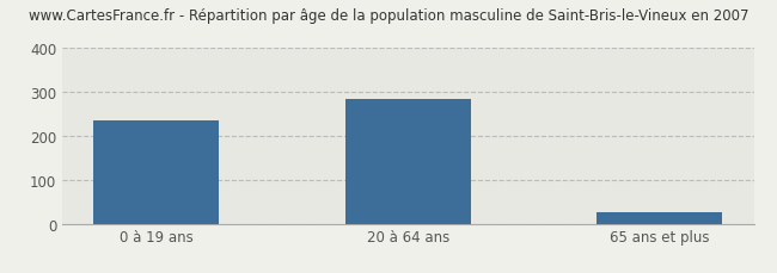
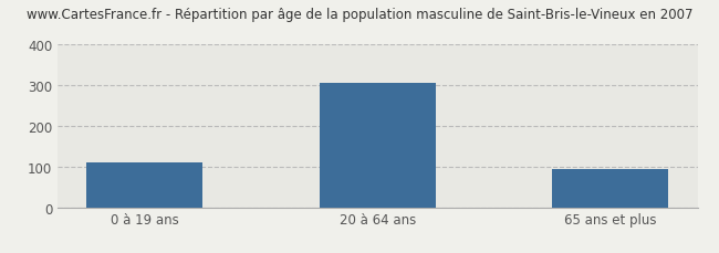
0 à 19 ans: 235 -> 110
20 à 64 ans: 285 -> 306
65 ans et plus: 25 -> 94
